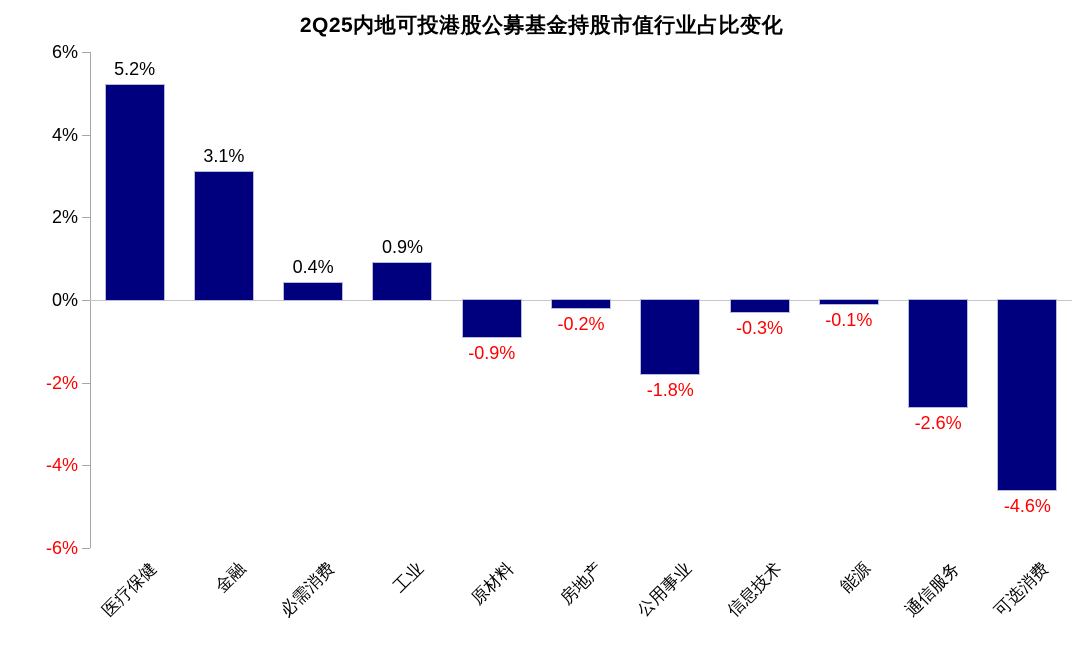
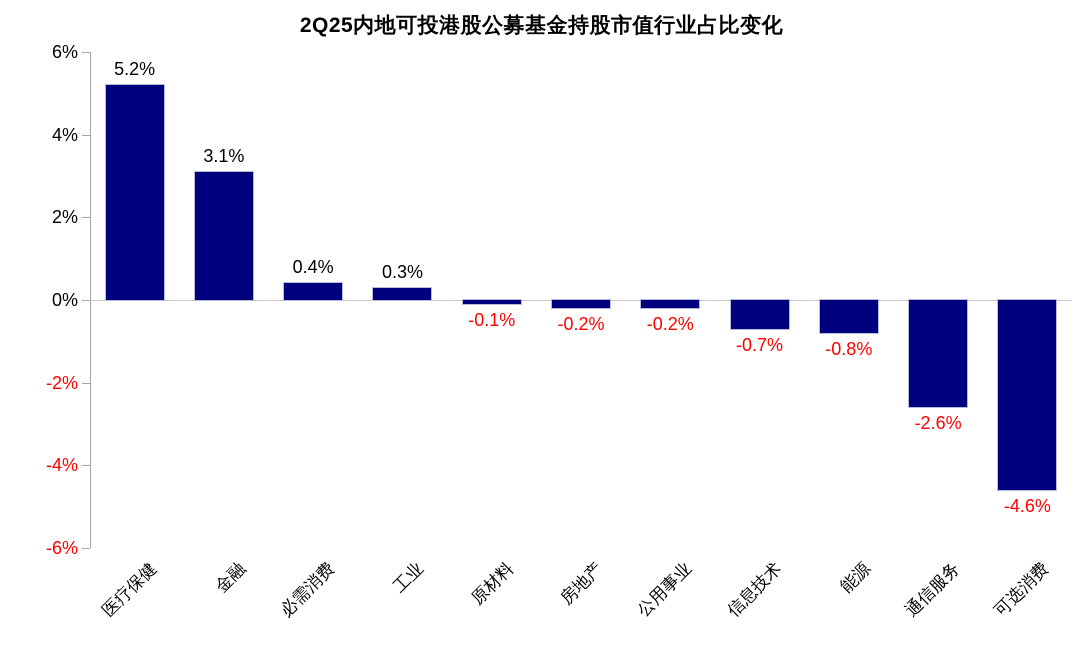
工业: 0.9% -> 0.3%
原材料: -0.9% -> -0.1%
公用事业: -1.8% -> -0.2%
信息技术: -0.3% -> -0.7%
能源: -0.1% -> -0.8%
